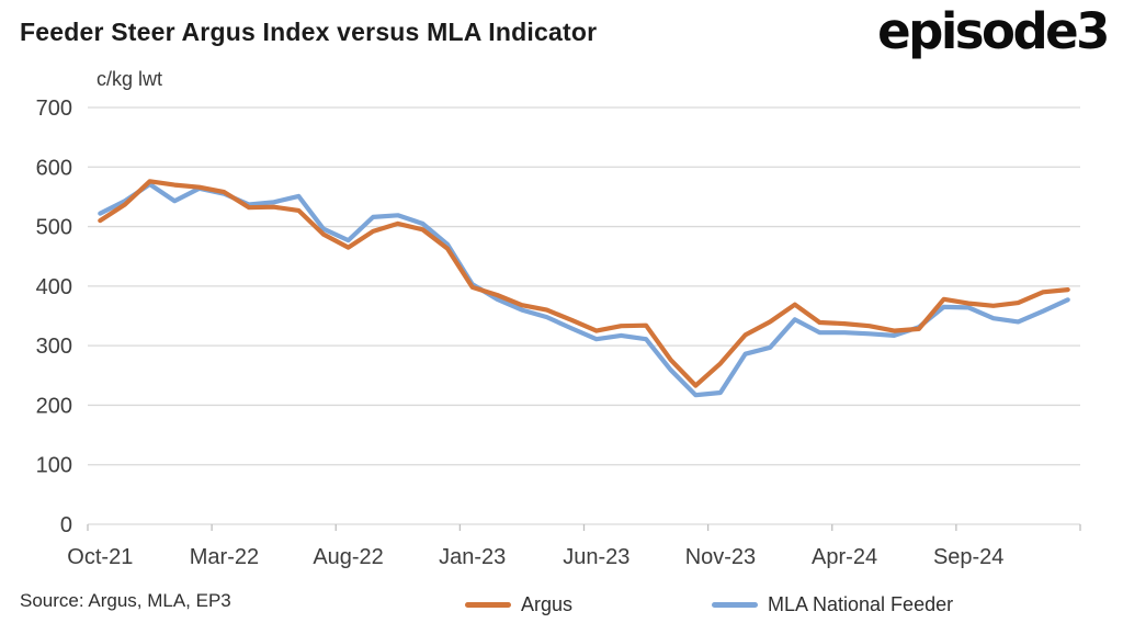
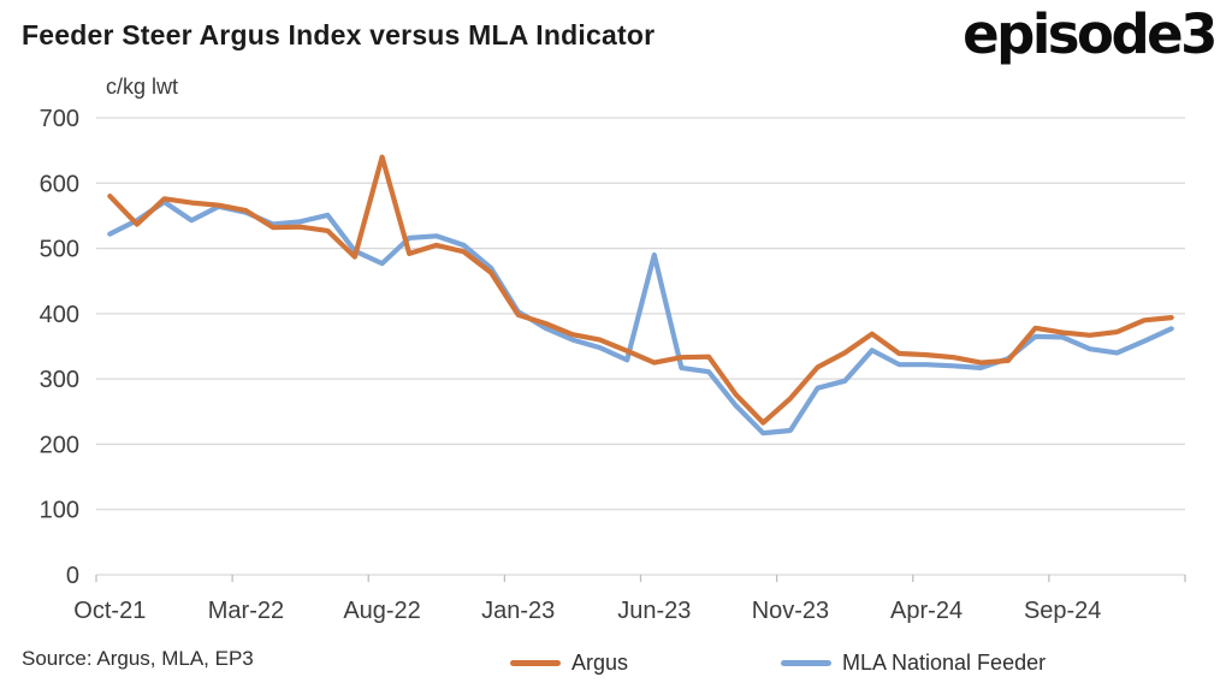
Argus/Oct-21: 510 -> 580
Argus/Aug-22: 460 -> 640
MLA National Feeder/Jun-23: 310 -> 490
